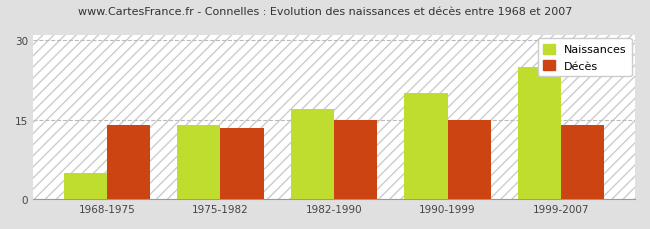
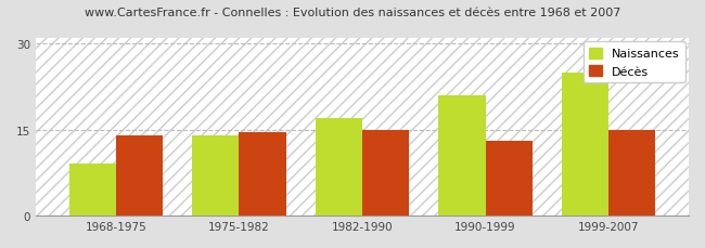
Naissances/1968-1975: 5 -> 9
Décès/1975-1982: 13.5 -> 14.6
Naissances/1990-1999: 20 -> 21
Décès/1990-1999: 15.0 -> 13.0
Décès/1999-2007: 14.0 -> 15.0
